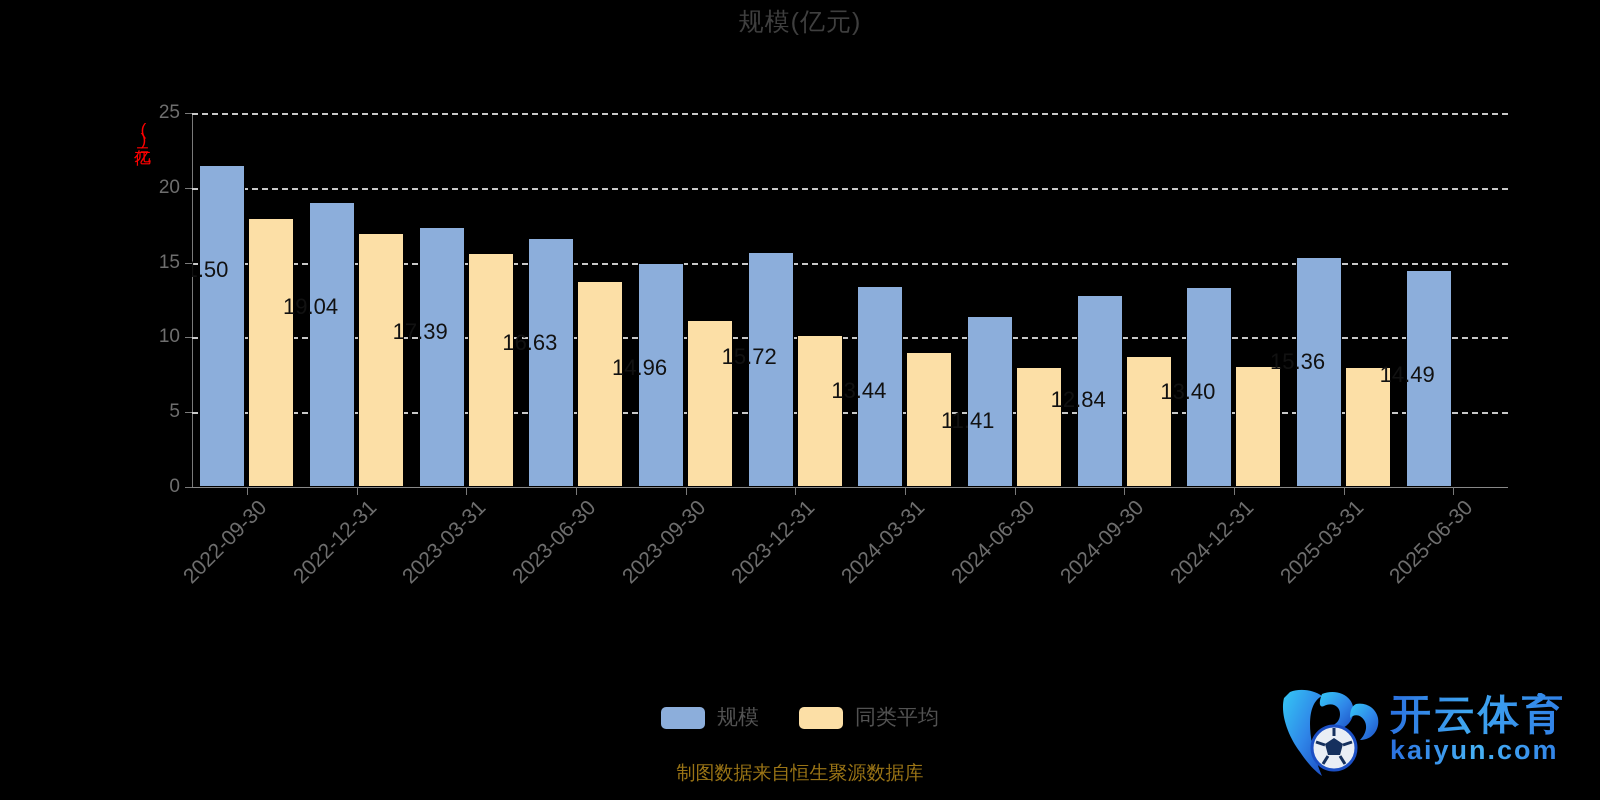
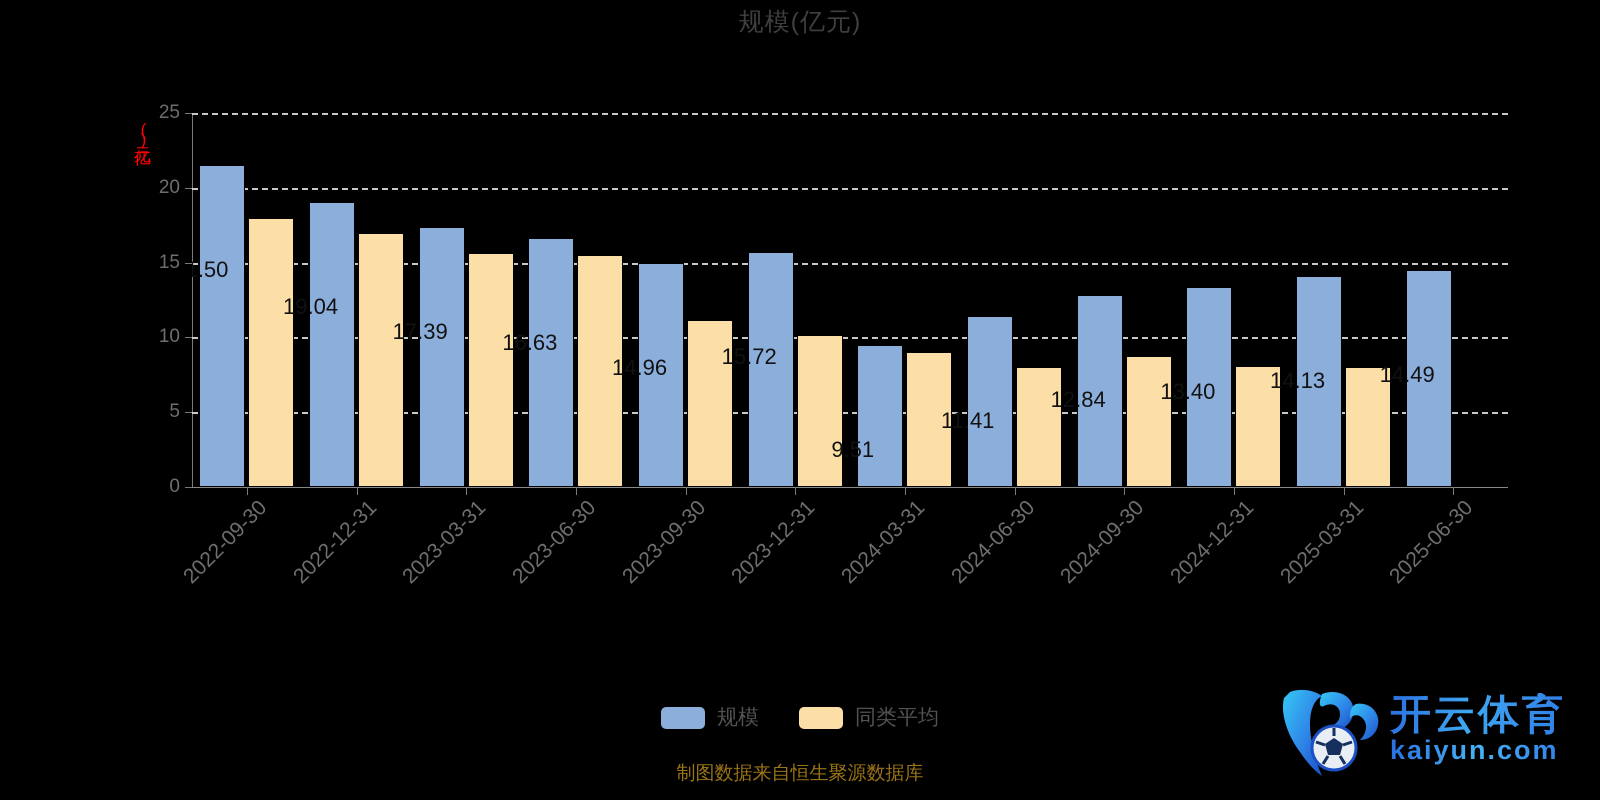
同类平均/2023-06-30: 13.8 -> 15.5
规模/2024-03-31: 13.44 -> 9.51
规模/2025-03-31: 15.36 -> 14.13
